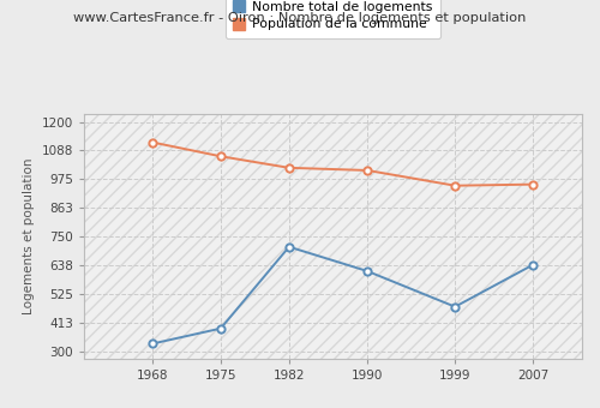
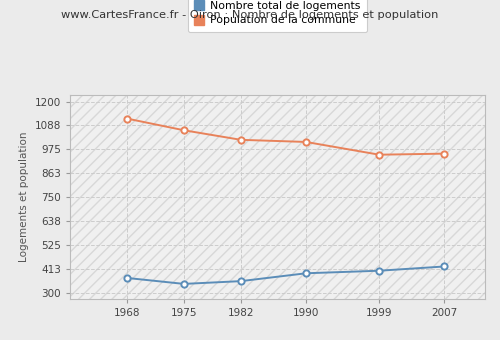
Nombre total de logements/1968: 330 -> 370
Nombre total de logements/1975: 390 -> 342
Nombre total de logements/1982: 710 -> 355
Nombre total de logements/1990: 615 -> 392
Nombre total de logements/1999: 475 -> 404
Nombre total de logements/2007: 640 -> 424
